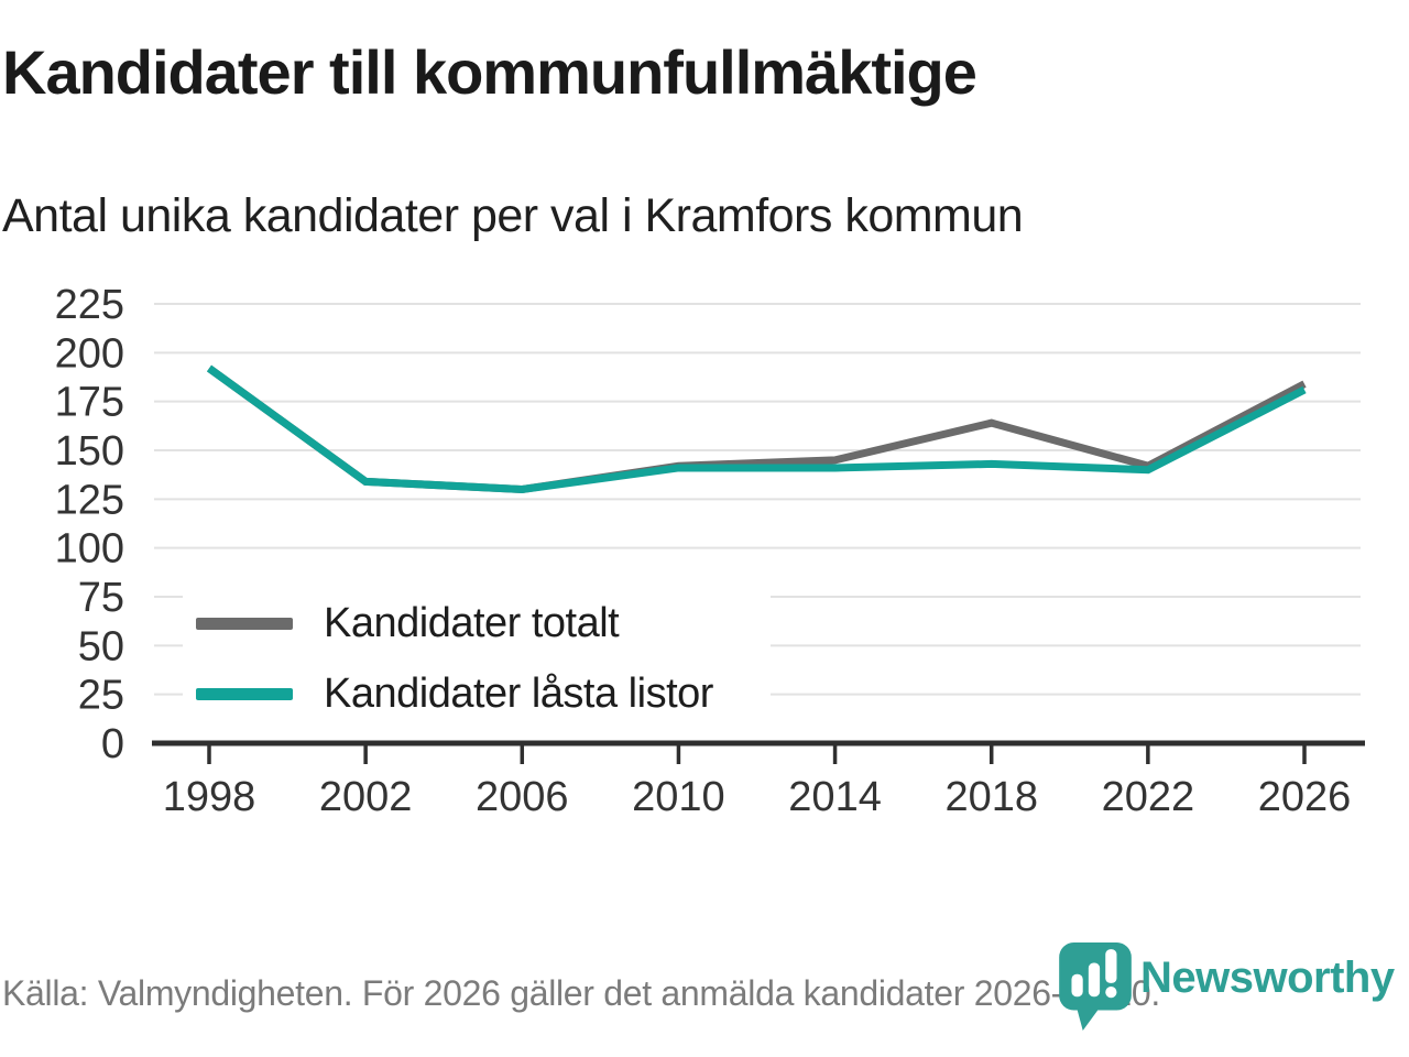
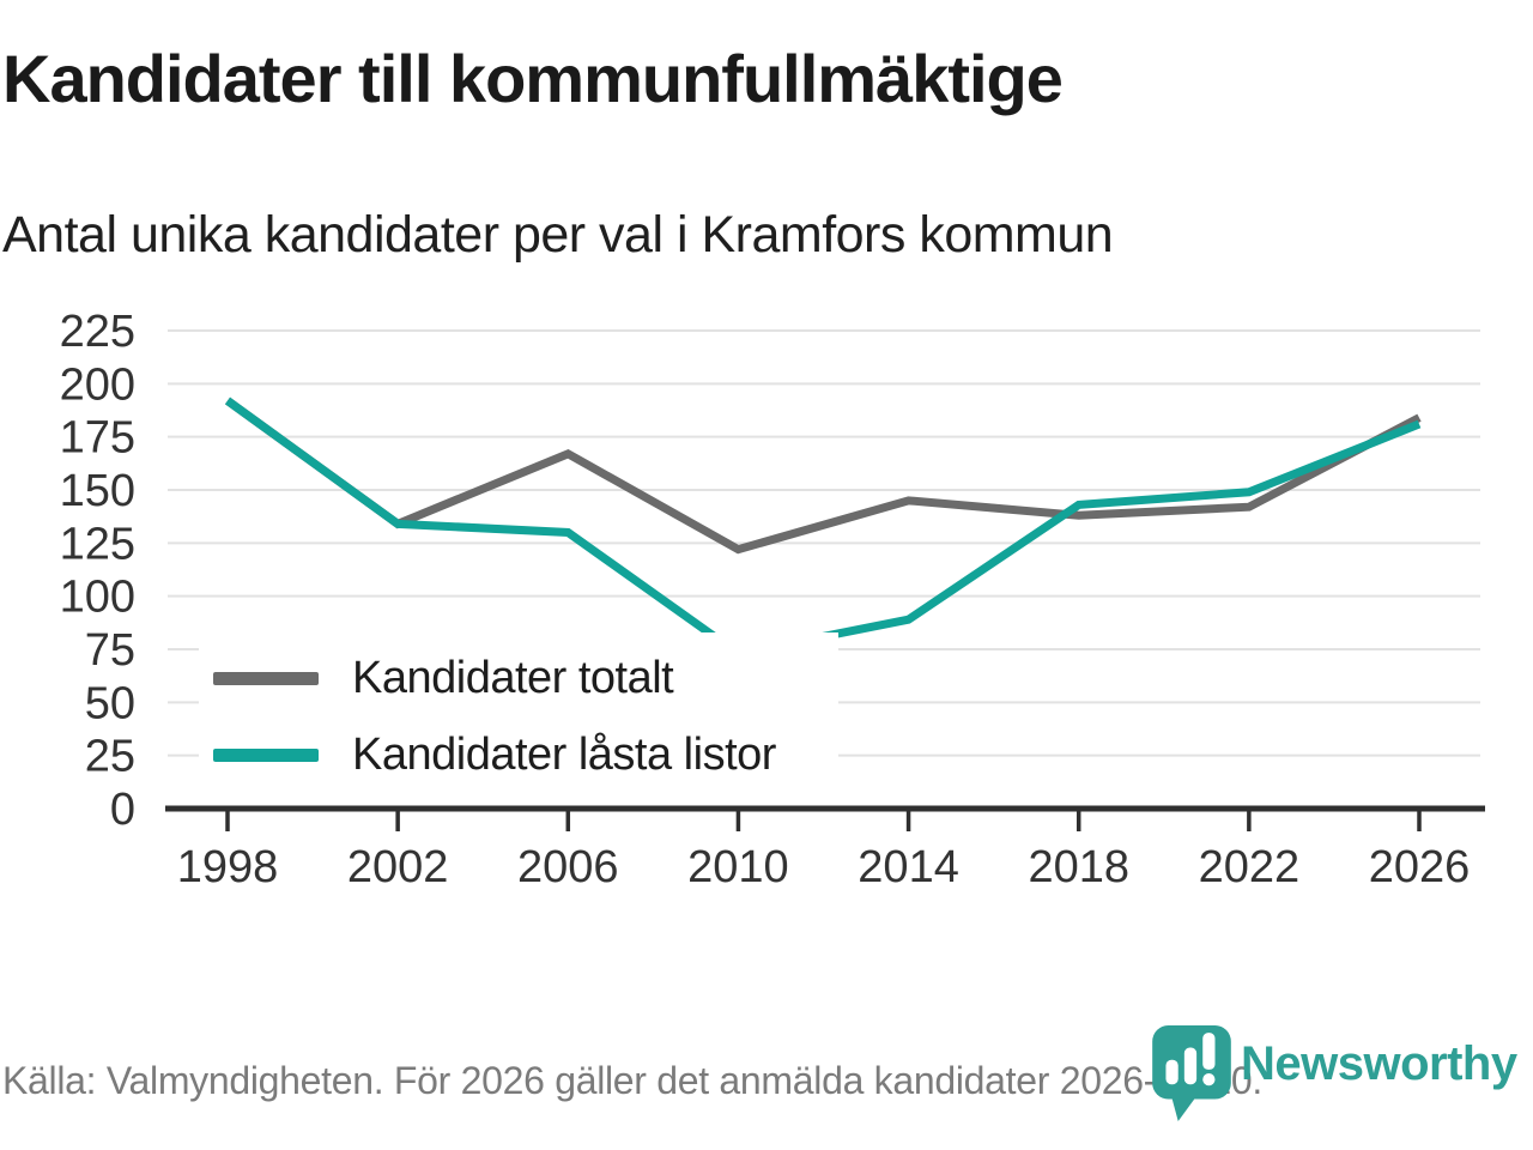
Kandidater totalt/2006: 130 -> 167
Kandidater totalt/2010: 142 -> 122
Kandidater låsta listor/2010: 141 -> 73
Kandidater låsta listor/2014: 141 -> 89
Kandidater totalt/2018: 164 -> 138
Kandidater låsta listor/2022: 140 -> 149
